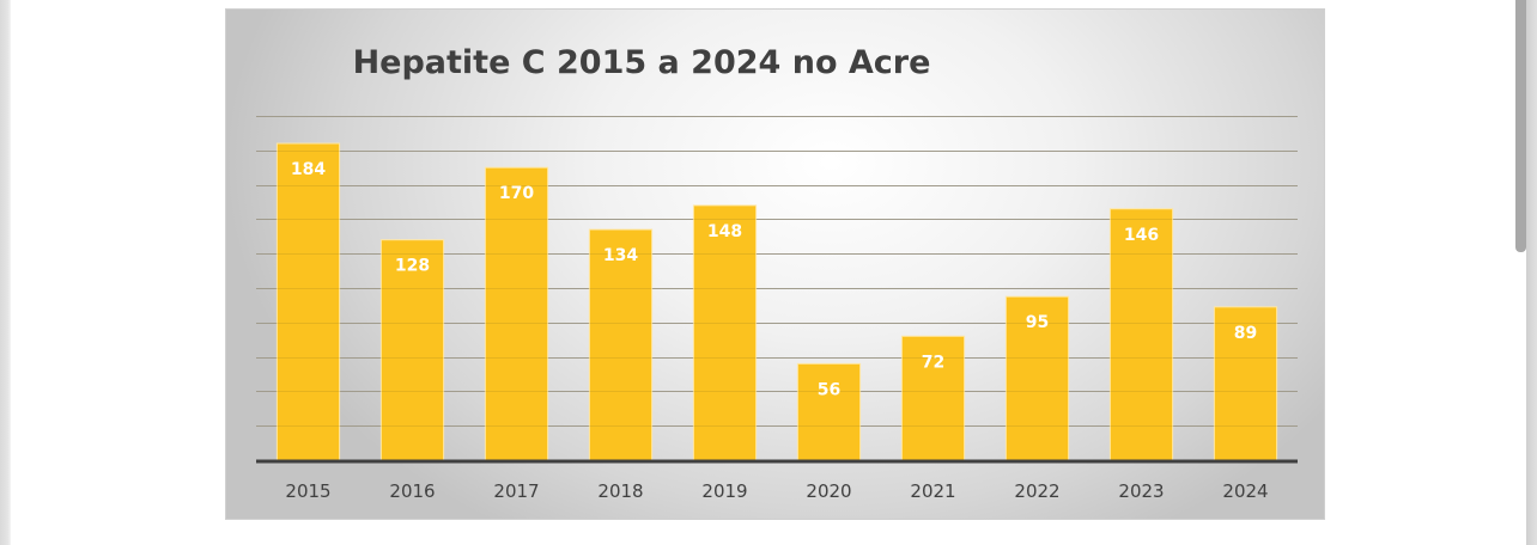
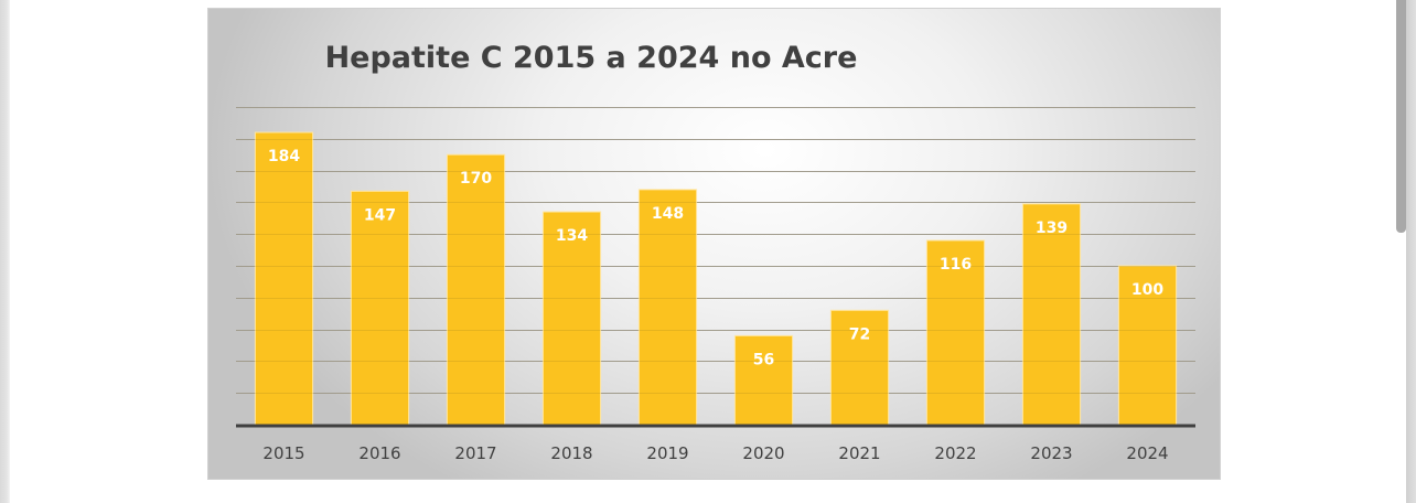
2016: 128 -> 147
2022: 95 -> 116
2023: 146 -> 139
2024: 89 -> 100
